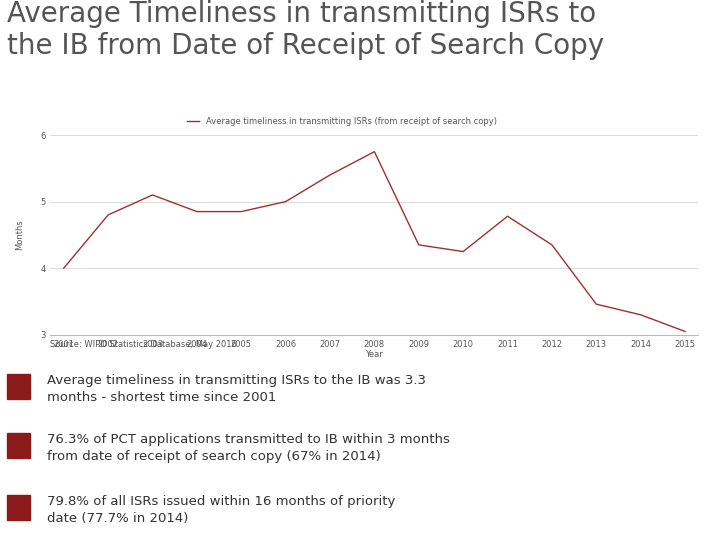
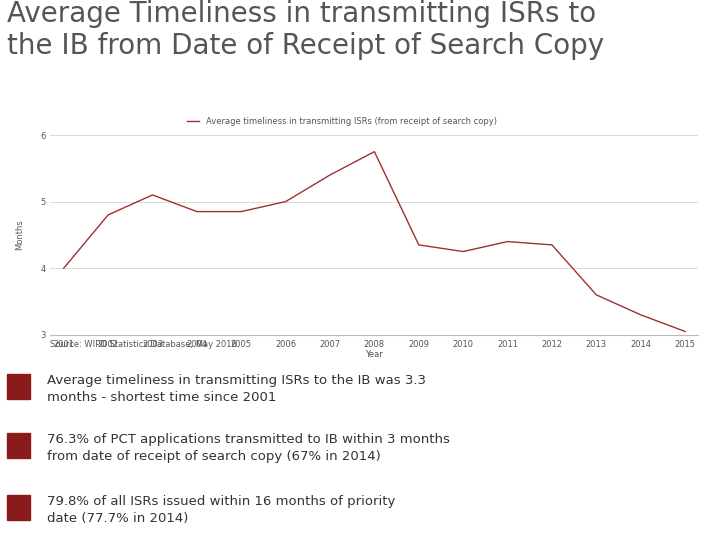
2011: 4.78 -> 4.40
2013: 3.46 -> 3.60
